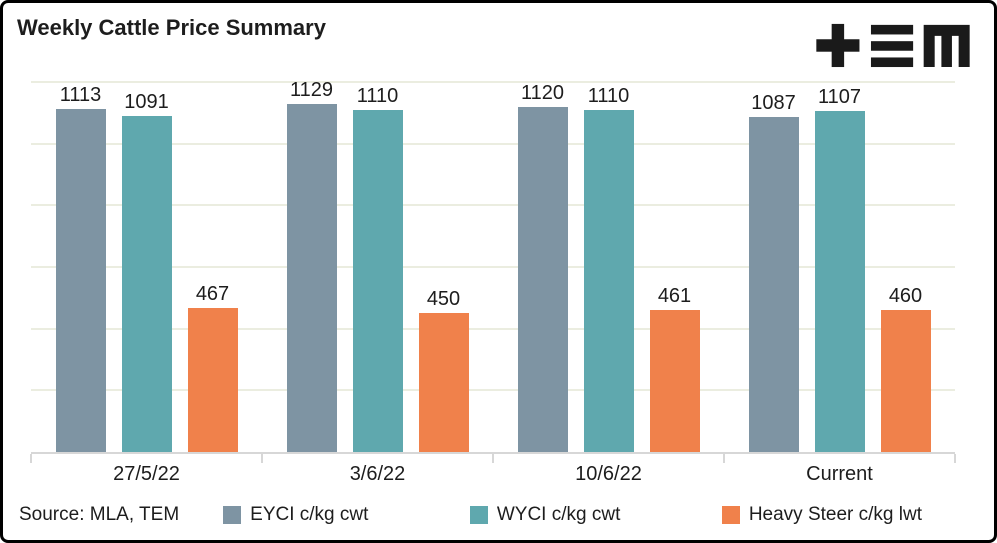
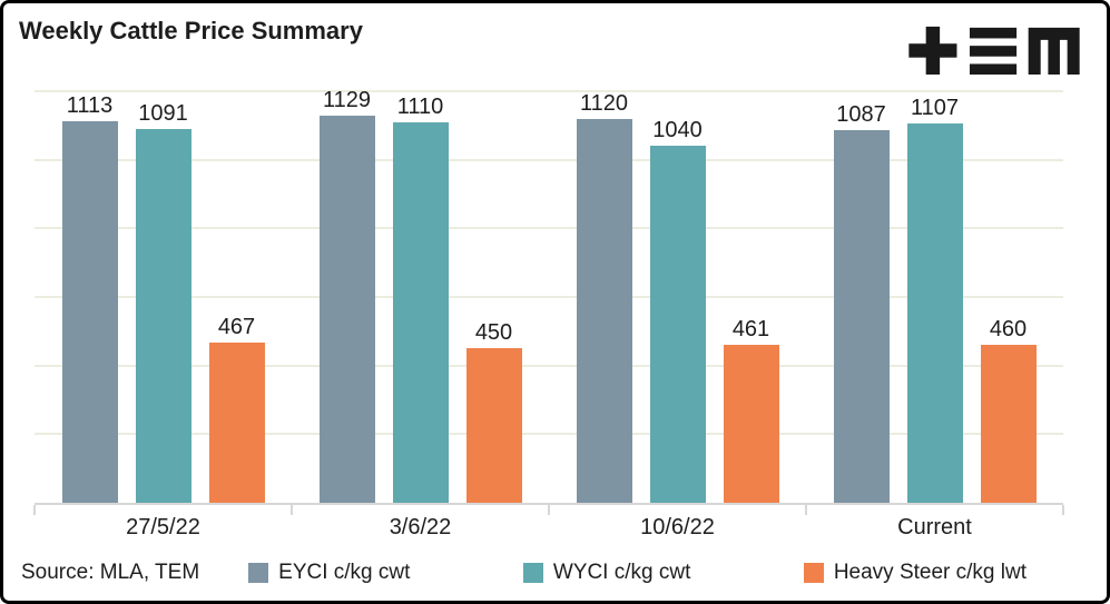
WYCI c/kg cwt/10/6/22: 1110 -> 1040
